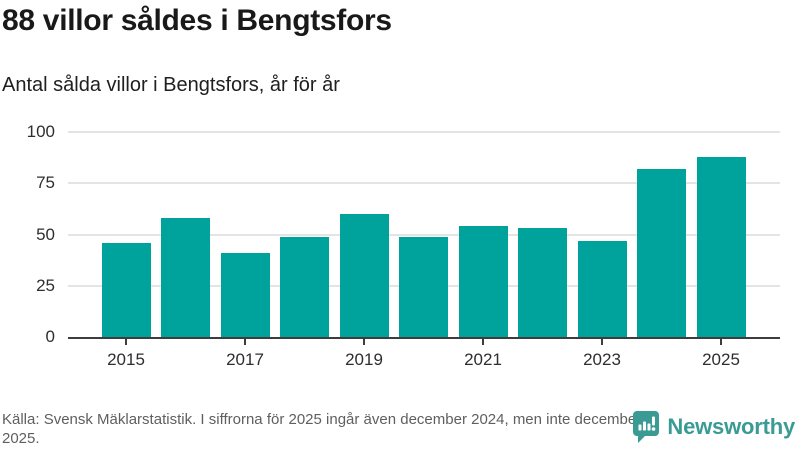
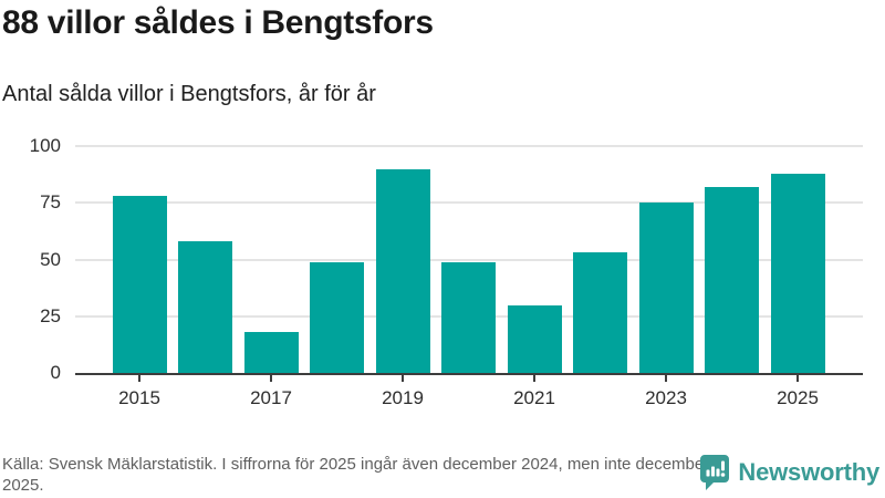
2015: 46 -> 78
2017: 41 -> 18
2019: 60 -> 90
2021: 54 -> 30
2023: 47 -> 75
